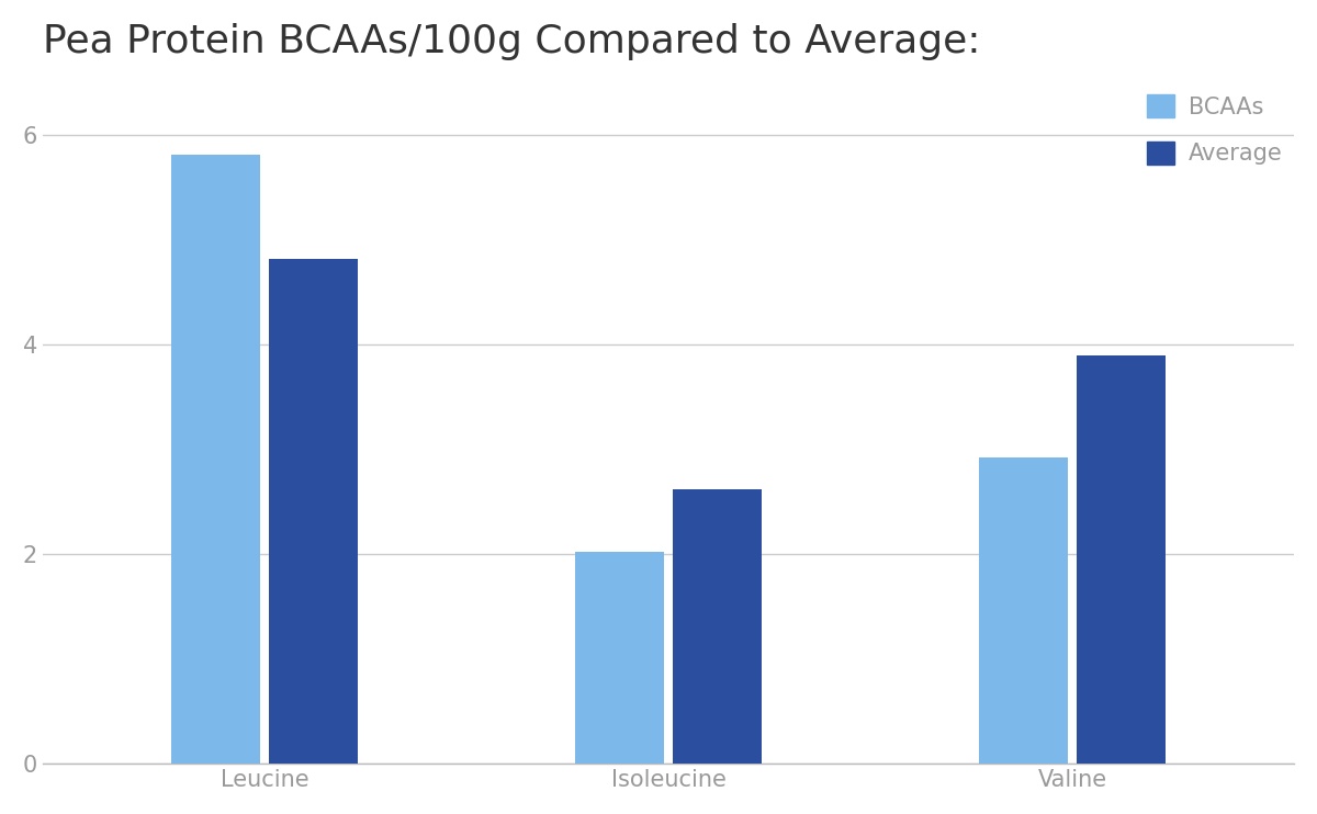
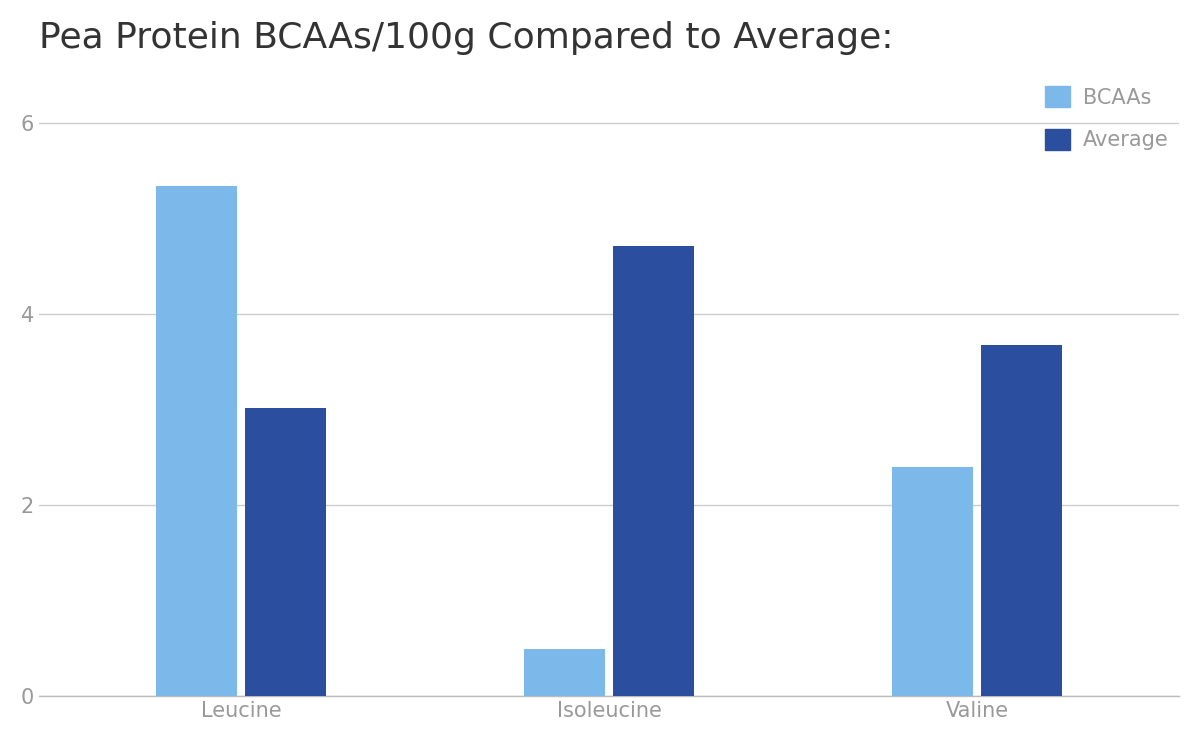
BCAAs/Leucine: 5.82 -> 5.34
Average/Leucine: 4.82 -> 3.02
BCAAs/Isoleucine: 2.02 -> 0.50
Average/Isoleucine: 2.62 -> 4.72
BCAAs/Valine: 2.92 -> 2.40
Average/Valine: 3.90 -> 3.68
